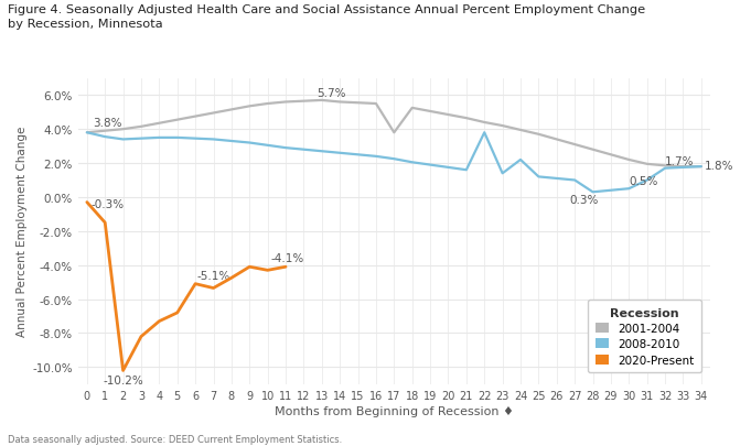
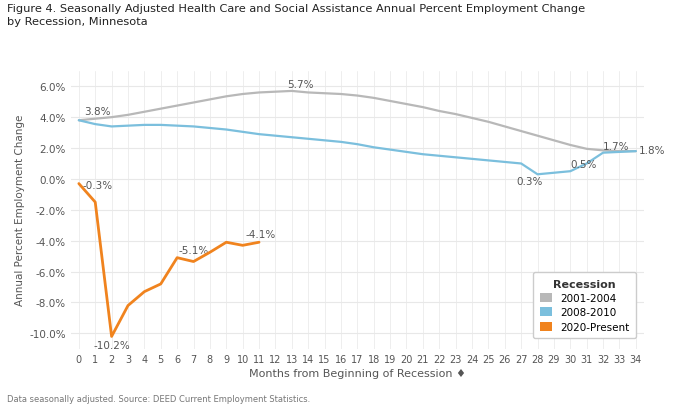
2001-2004/17: 3.8% -> 5.4%
2008-2010/22: 3.8% -> 1.5%
2008-2010/24: 2.2% -> 1.3%
